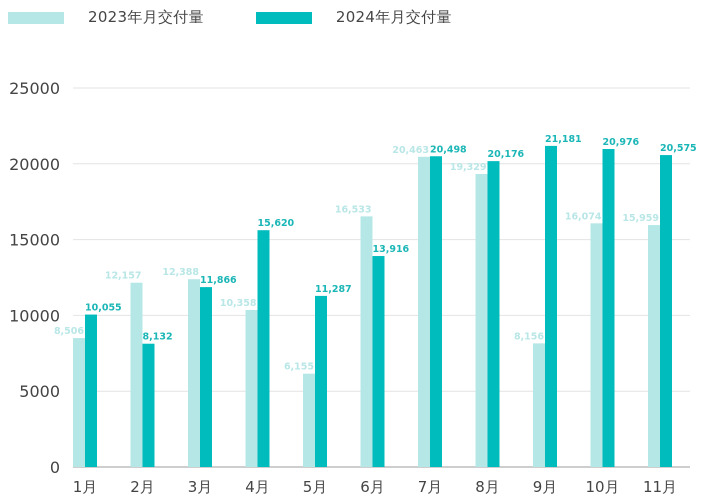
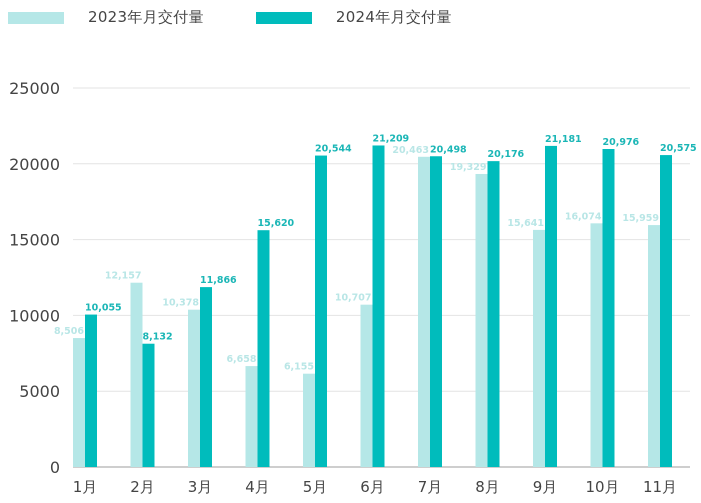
2023年月交付量/3月: 12,388 -> 10,378
2023年月交付量/4月: 10,358 -> 6,658
2024年月交付量/5月: 11,287 -> 20,544
2023年月交付量/6月: 16,533 -> 10,707
2024年月交付量/6月: 13,916 -> 21,209
2023年月交付量/9月: 8,156 -> 15,641
